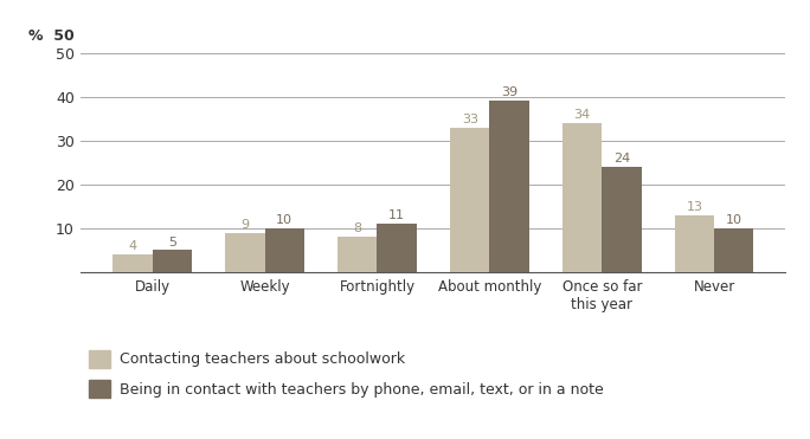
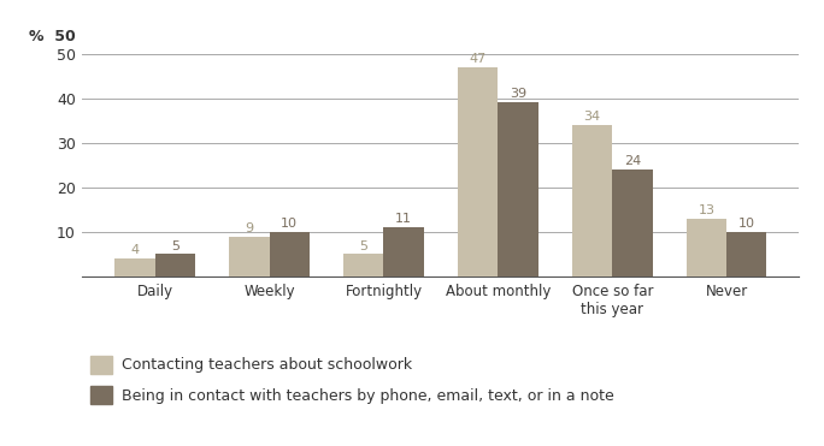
Contacting teachers about schoolwork/Fortnightly: 8 -> 5
Contacting teachers about schoolwork/About monthly: 33 -> 47
